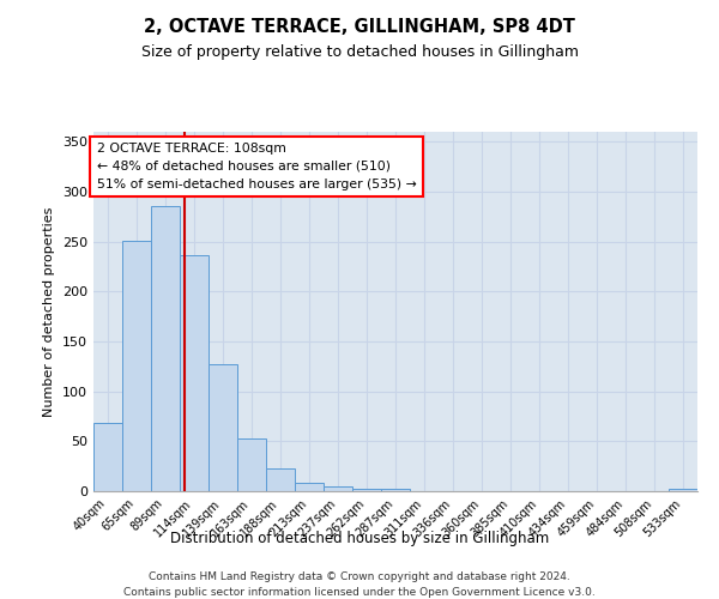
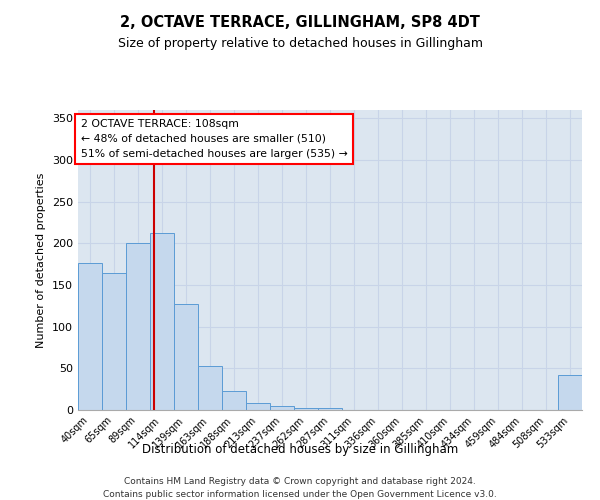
40sqm: 68 -> 176
65sqm: 251 -> 164
89sqm: 286 -> 200
114sqm: 237 -> 212
533sqm: 3 -> 42
